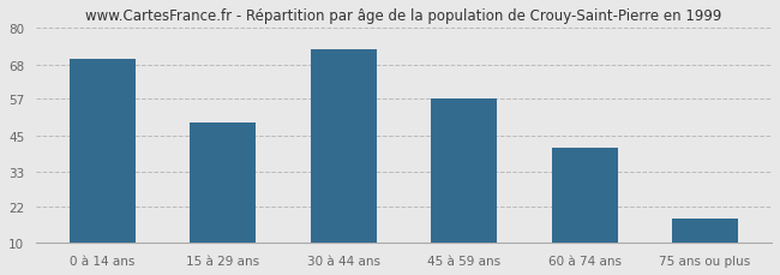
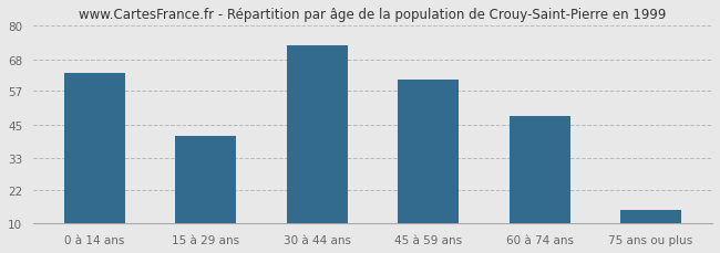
0 à 14 ans: 70 -> 63
15 à 29 ans: 49 -> 41
45 à 59 ans: 57 -> 61
60 à 74 ans: 41 -> 48
75 ans ou plus: 18 -> 15
